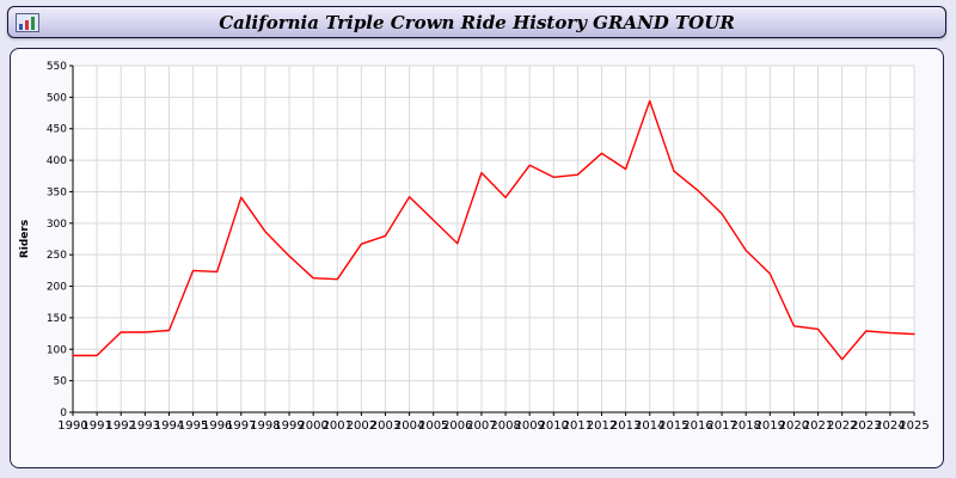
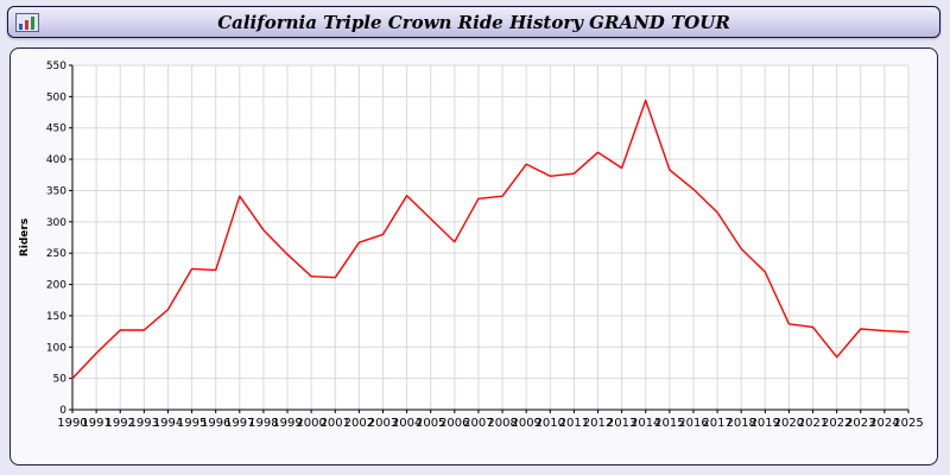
1990: 90 -> 50
1994: 130 -> 160
2007: 380 -> 340
